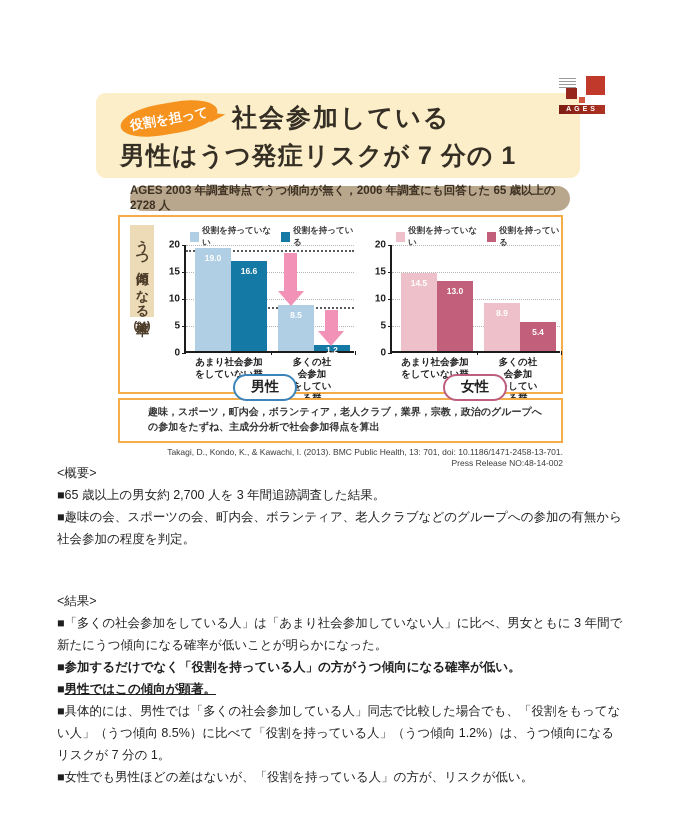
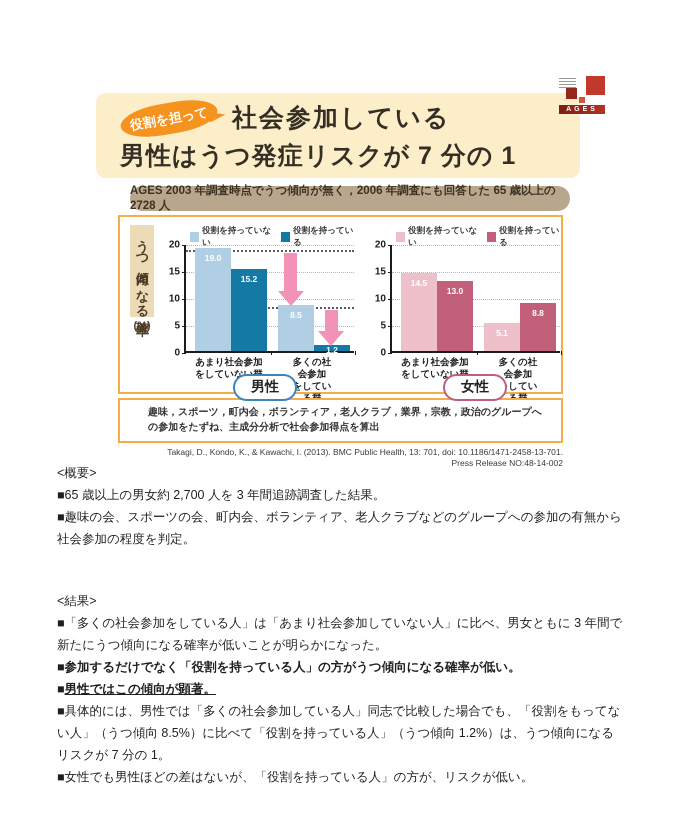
男性/役割を持っている/あまり社会参加 をしていない群: 16.6 -> 15.2
女性/役割を持っていない/多くの社会参加 をしている群: 8.9 -> 5.1
女性/役割を持っている/多くの社会参加 をしている群: 5.4 -> 8.8
